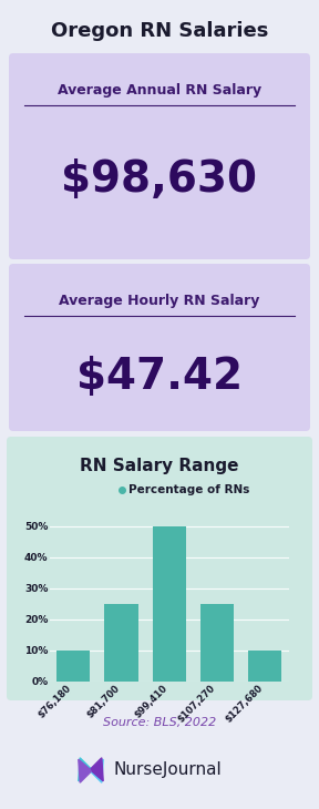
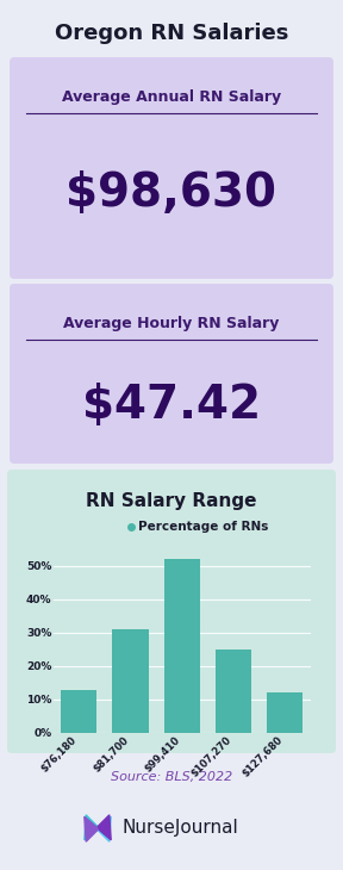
$76,180: 10% -> 13%
$81,700: 25% -> 31%
$99,410: 50% -> 52%
$127,680: 10% -> 12%
